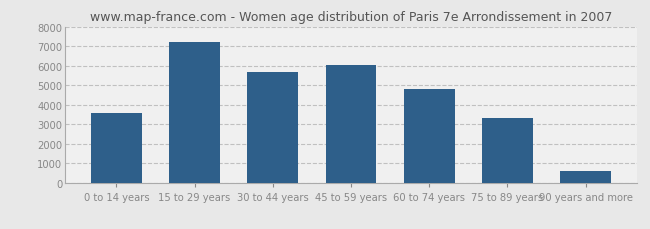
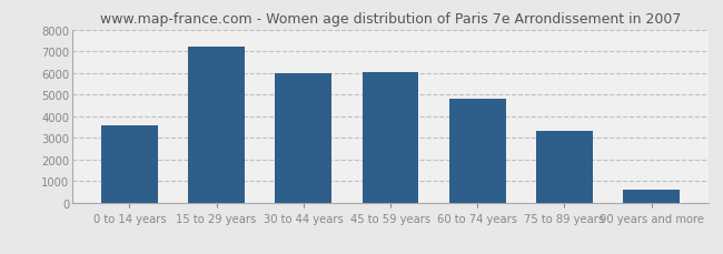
30 to 44 years: 5700 -> 6000
